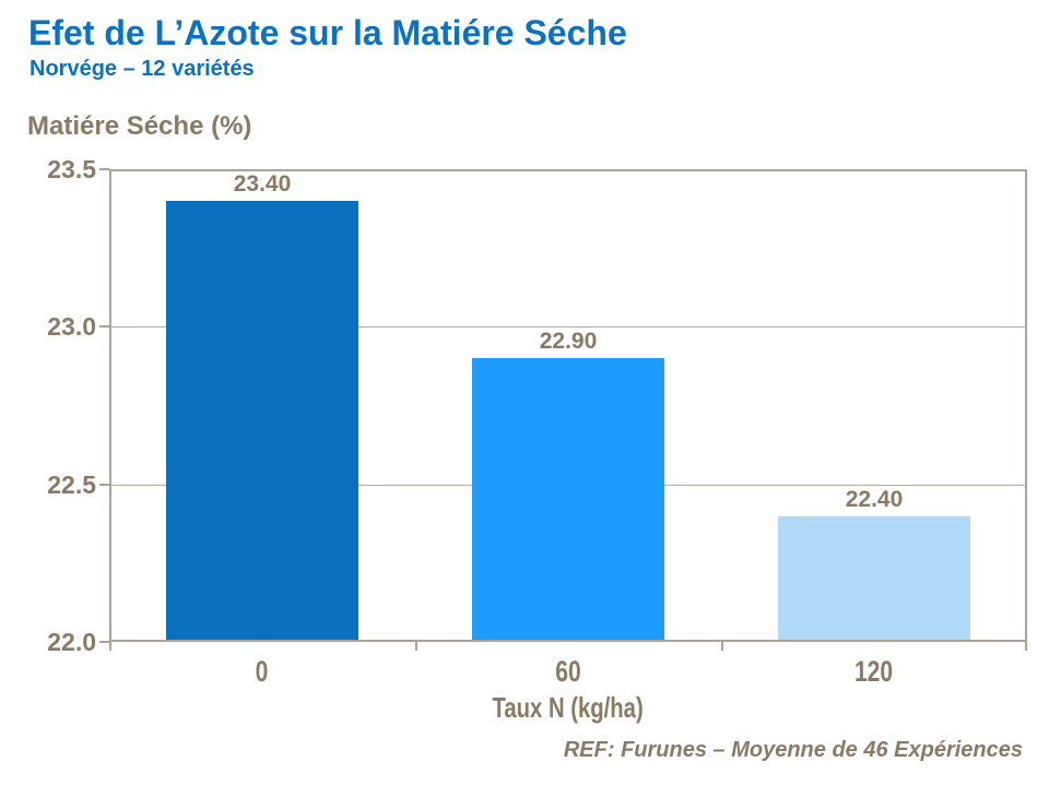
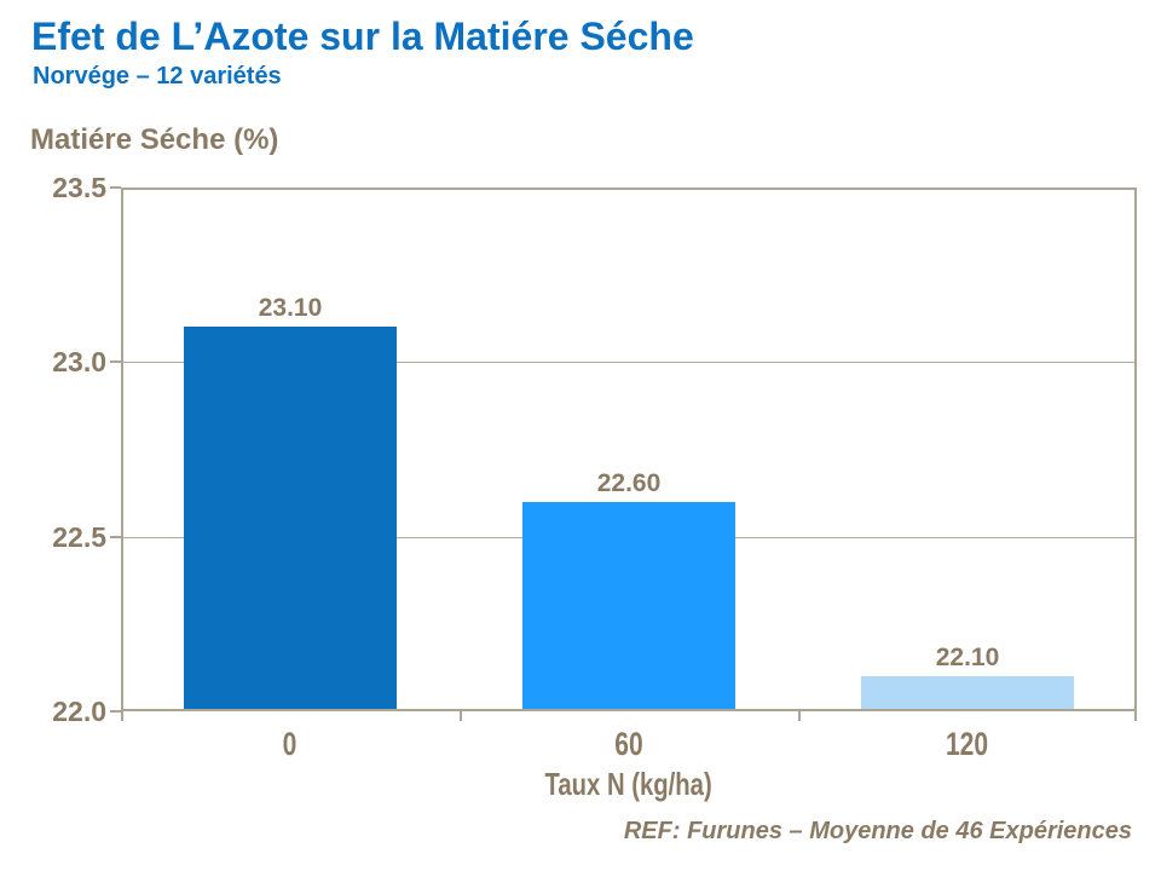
0: 23.40 -> 23.10
60: 22.90 -> 22.60
120: 22.40 -> 22.10
